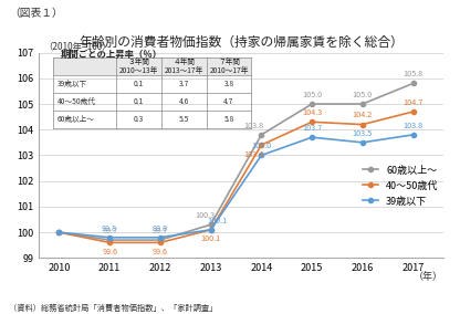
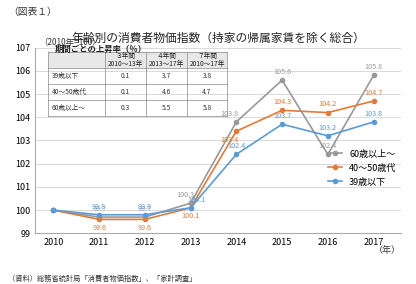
39歳以下/2014: 103.0 -> 102.4
60歳以上～/2015: 105.0 -> 105.6
60歳以上～/2016: 105.0 -> 102.4
39歳以下/2016: 103.5 -> 103.2
